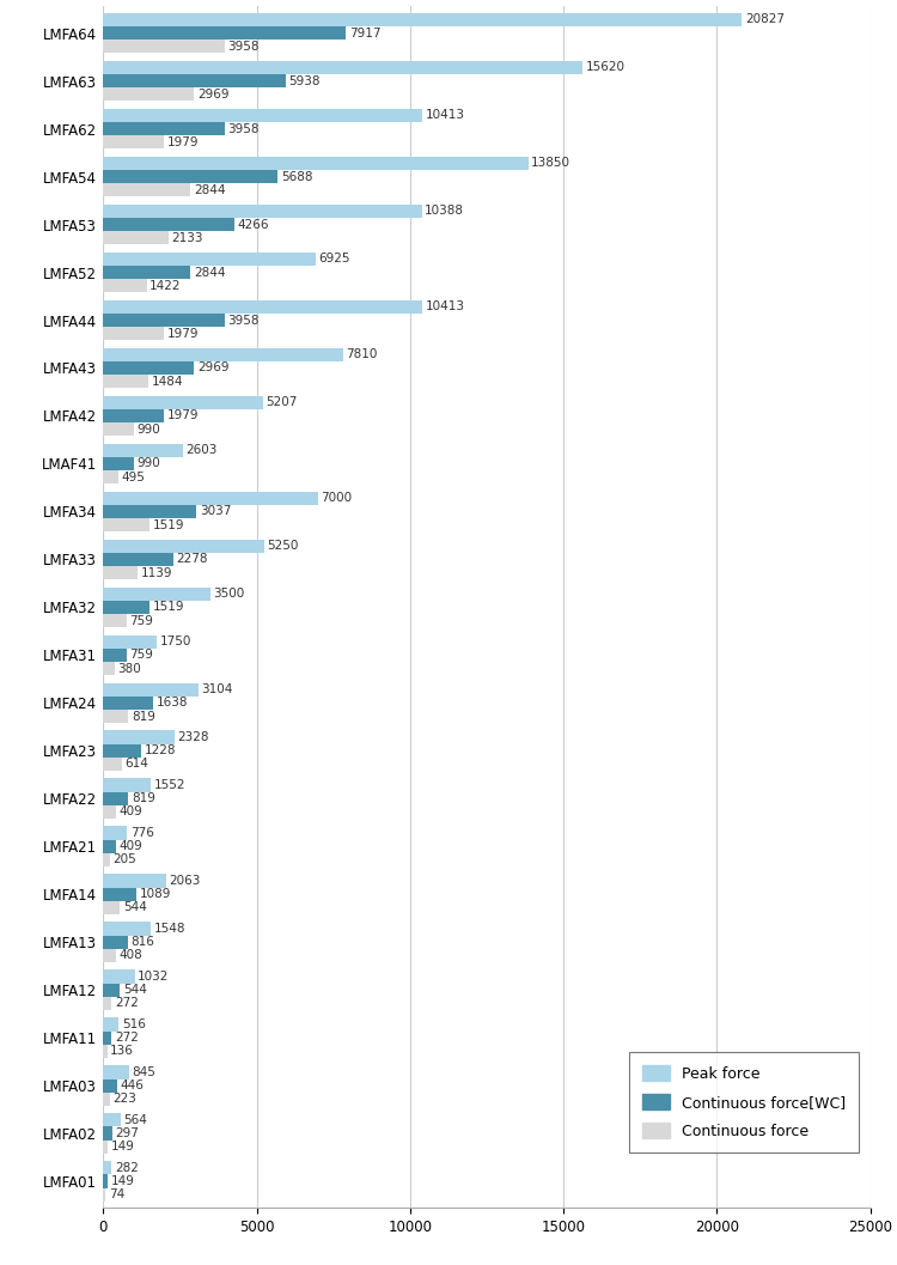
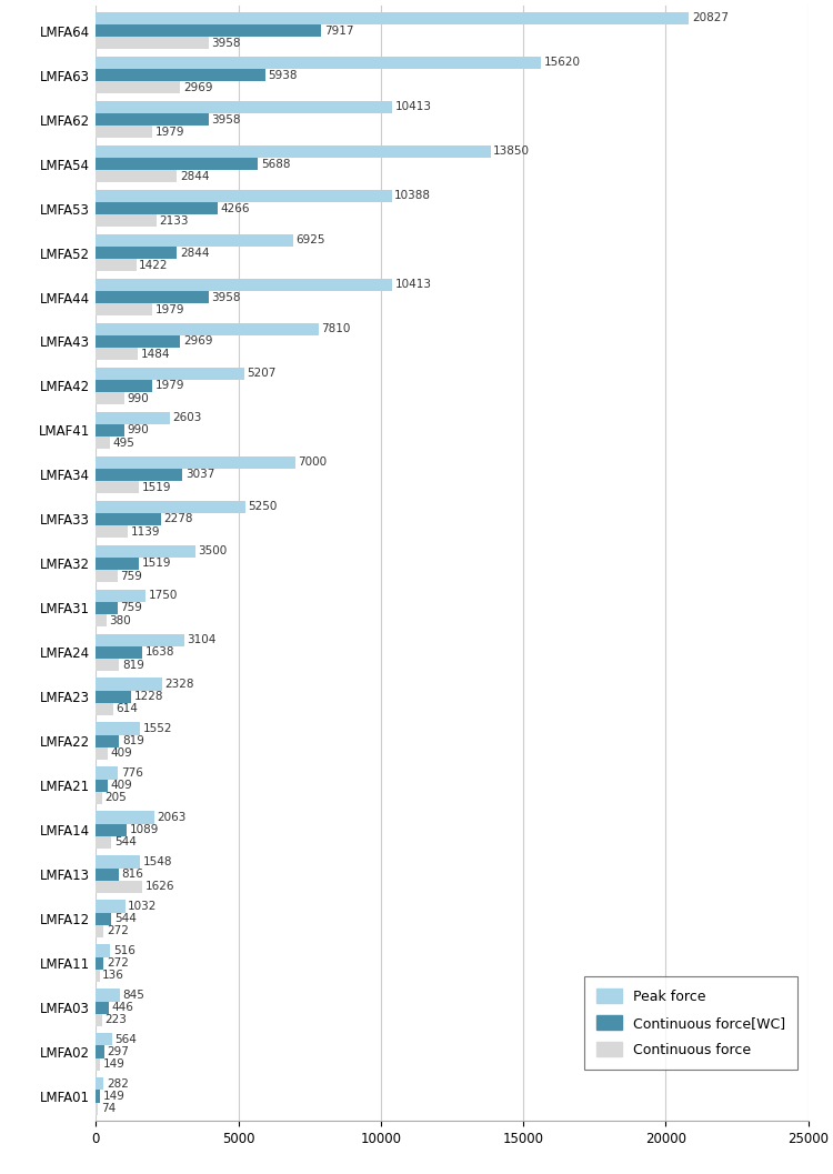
Continuous force/LMFA13: 408 -> 1626
